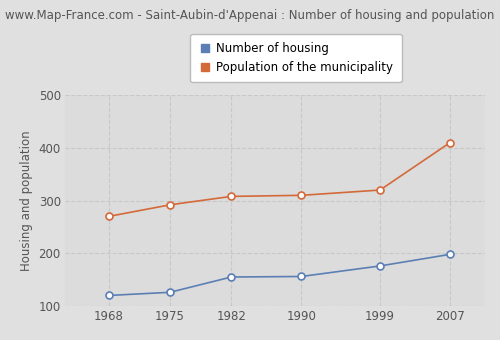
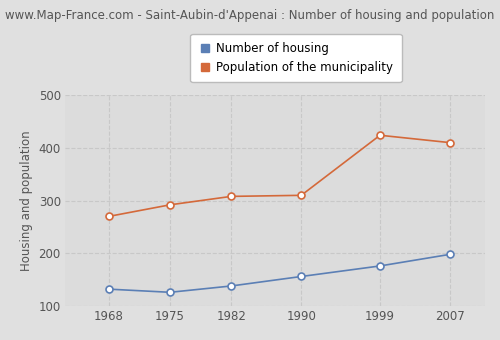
Number of housing/1968: 120 -> 132
Number of housing/1982: 155 -> 138
Population of the municipality/1999: 320 -> 424
